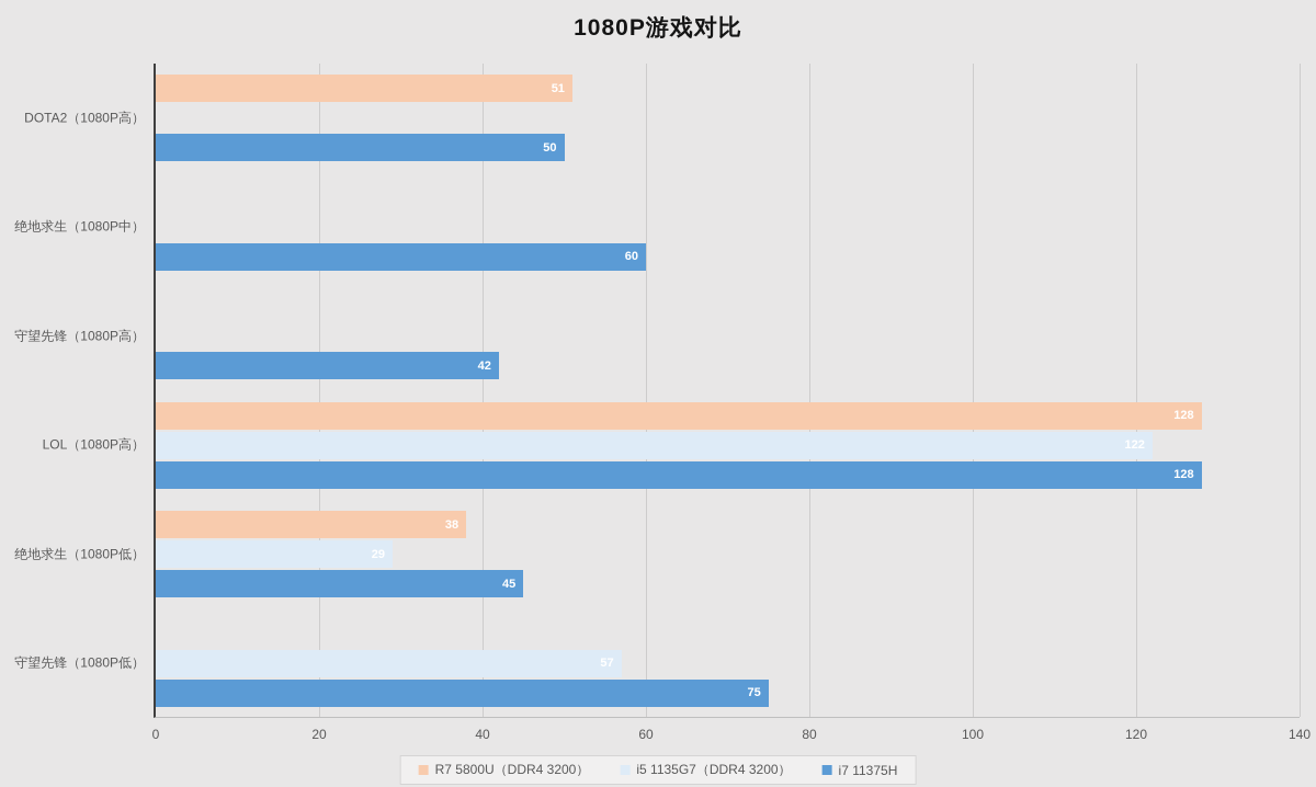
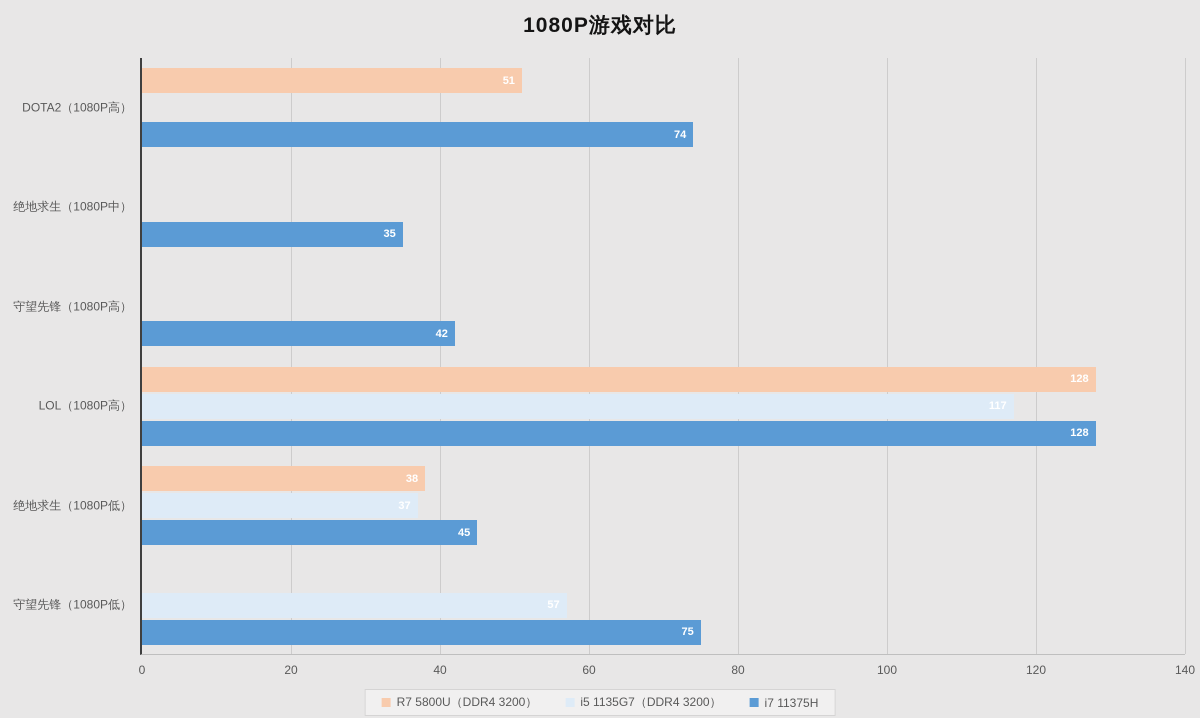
i7 11375H/DOTA2（1080P高）: 50 -> 74
i7 11375H/绝地求生（1080P中）: 60 -> 35
i5 1135G7（DDR4 3200）/LOL（1080P高）: 122 -> 117
i5 1135G7（DDR4 3200）/绝地求生（1080P低）: 29 -> 37
